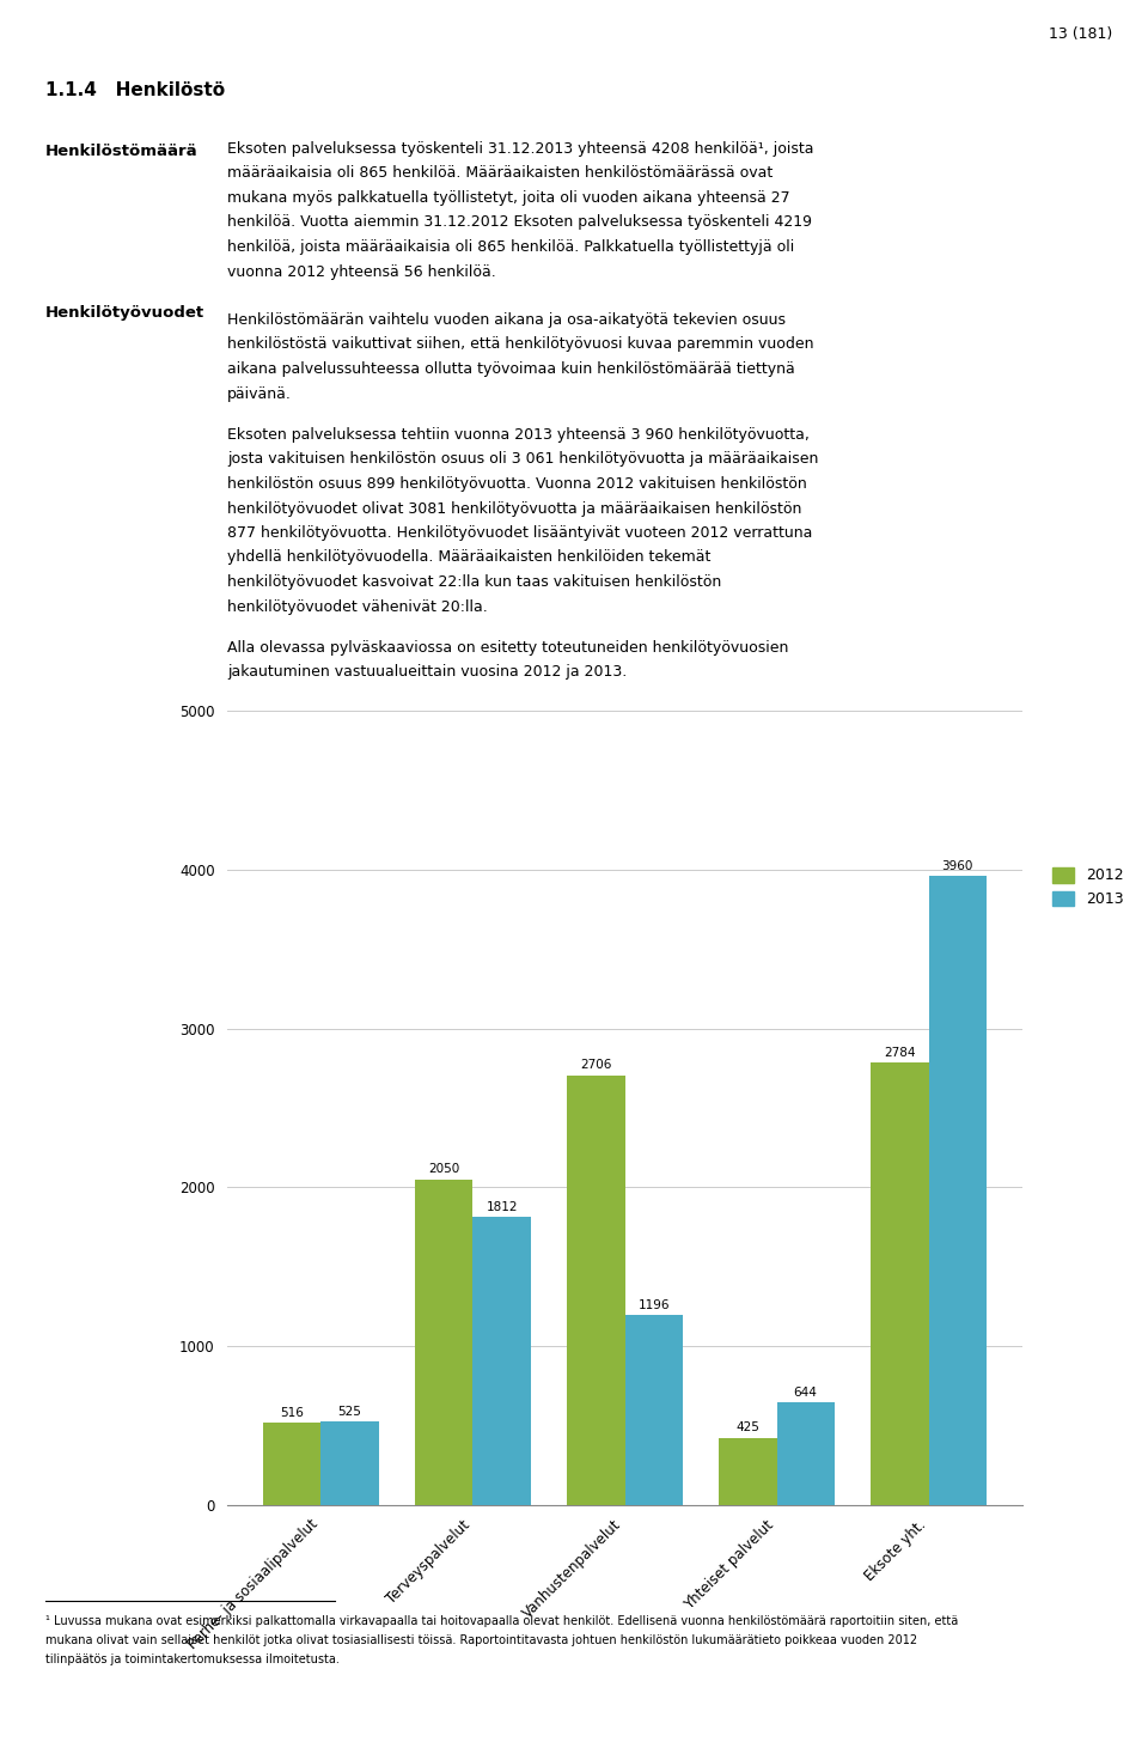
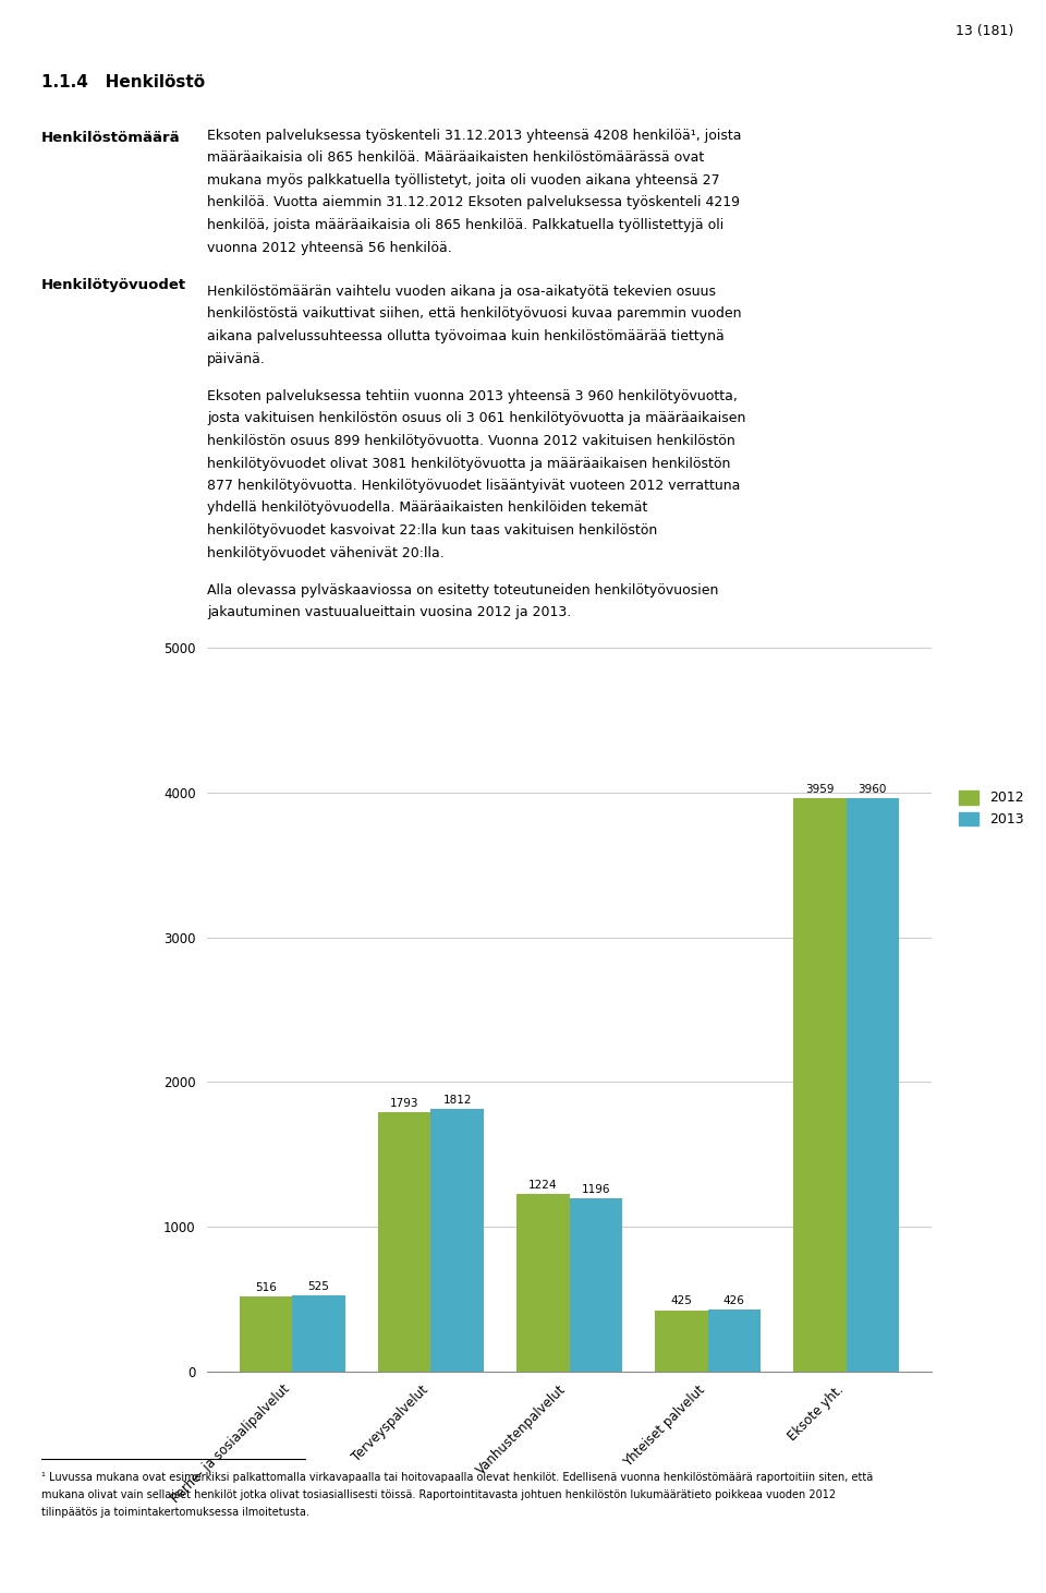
2012/Terveyspalvelut: 2050 -> 1793
2012/Vanhustenpalvelut: 2706 -> 1224
2013/Yhteiset palvelut: 644 -> 426
2012/Eksote yht.: 2784 -> 3959
